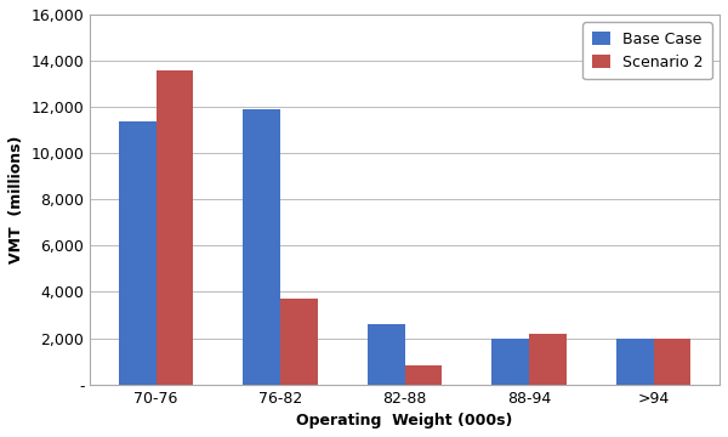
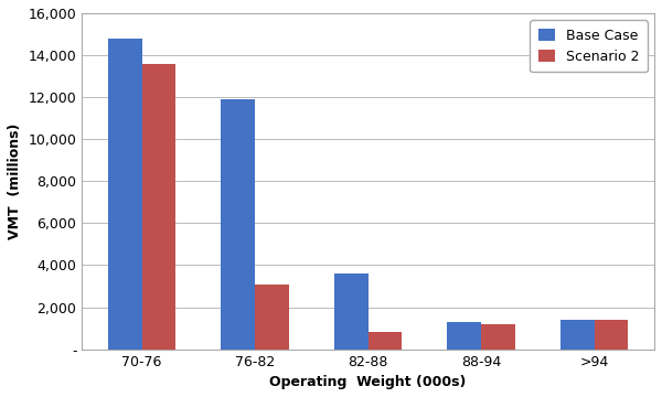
Base Case/70-76: 11,400 -> 14,800
Scenario 2/76-82: 3,700 -> 3,100
Base Case/82-88: 2,600 -> 3,600
Base Case/88-94: 2,000 -> 1,300
Scenario 2/88-94: 2,200 -> 1,200
Base Case/>94: 2,000 -> 1,400
Scenario 2/>94: 2,000 -> 1,400
